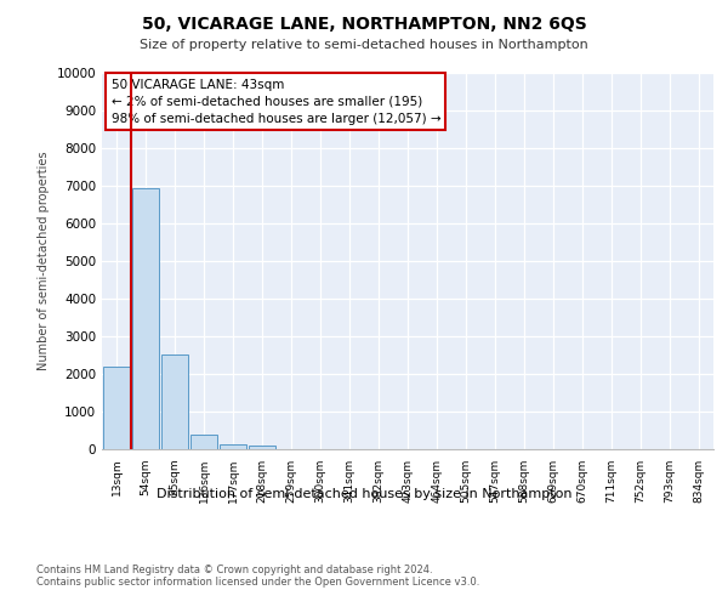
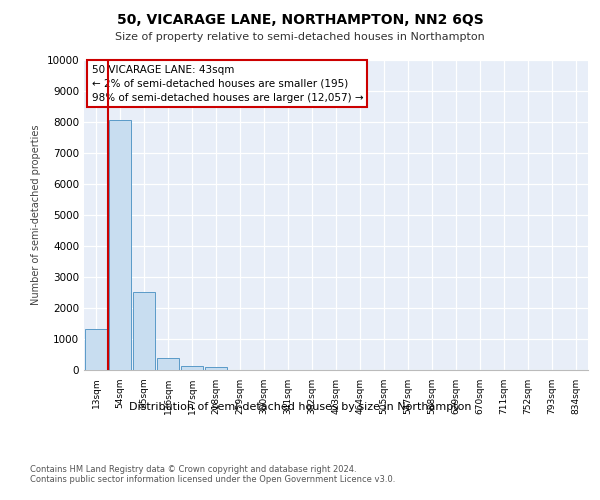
13sqm: 2200 -> 1320
54sqm: 6950 -> 8050
